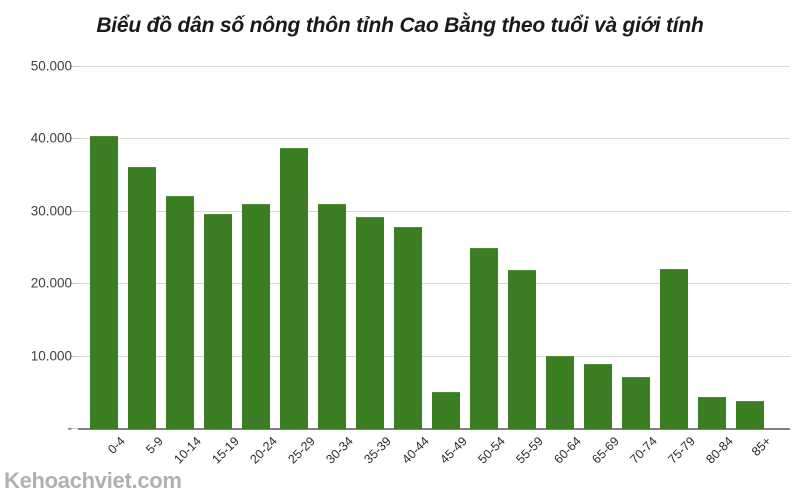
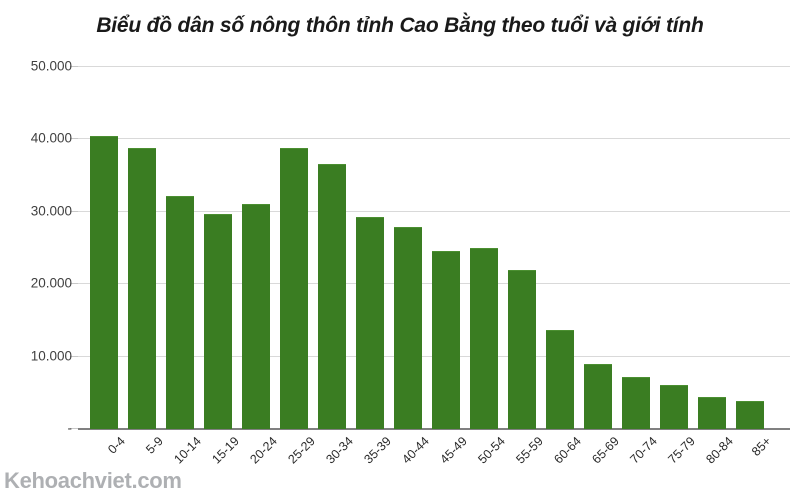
5-9: 36000 -> 39000
30-34: 31000 -> 36000
45-49: 5000 -> 24000
60-64: 10000 -> 14000
75-79: 22000 -> 6000
